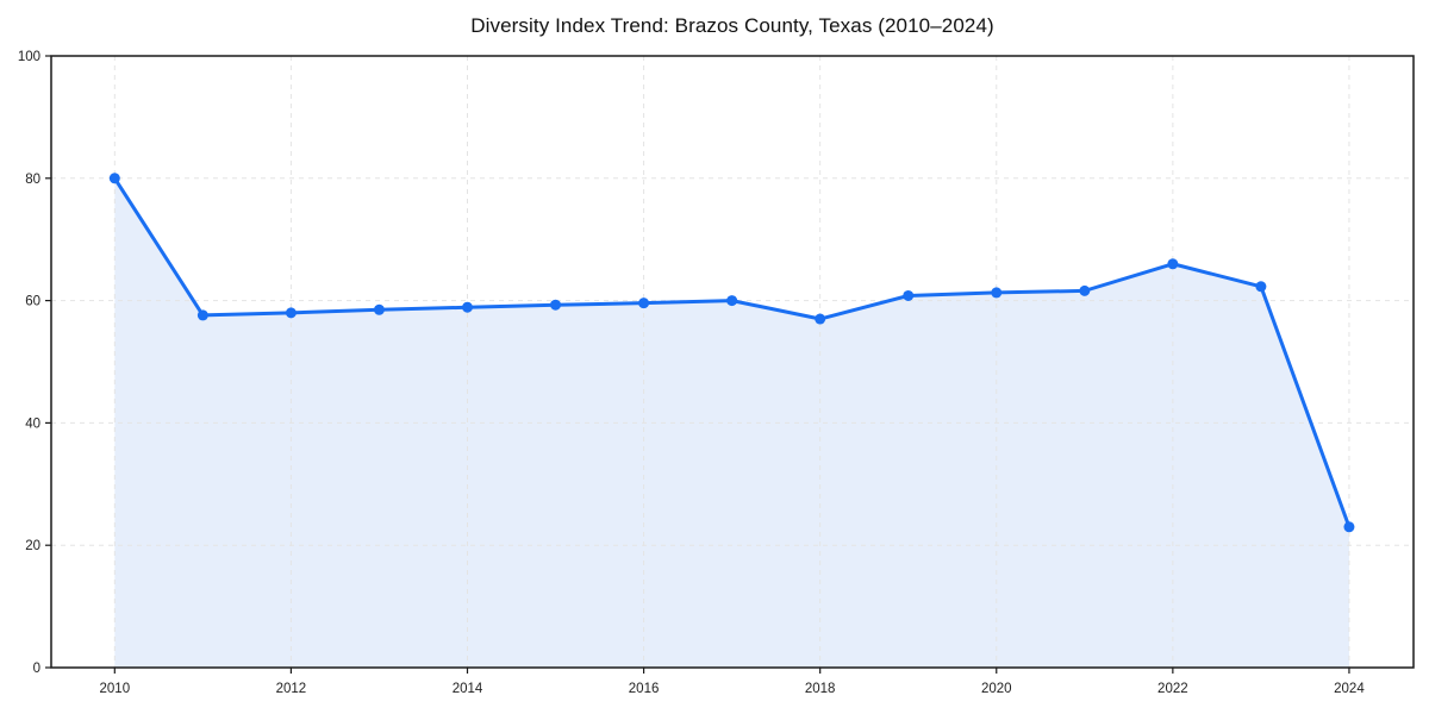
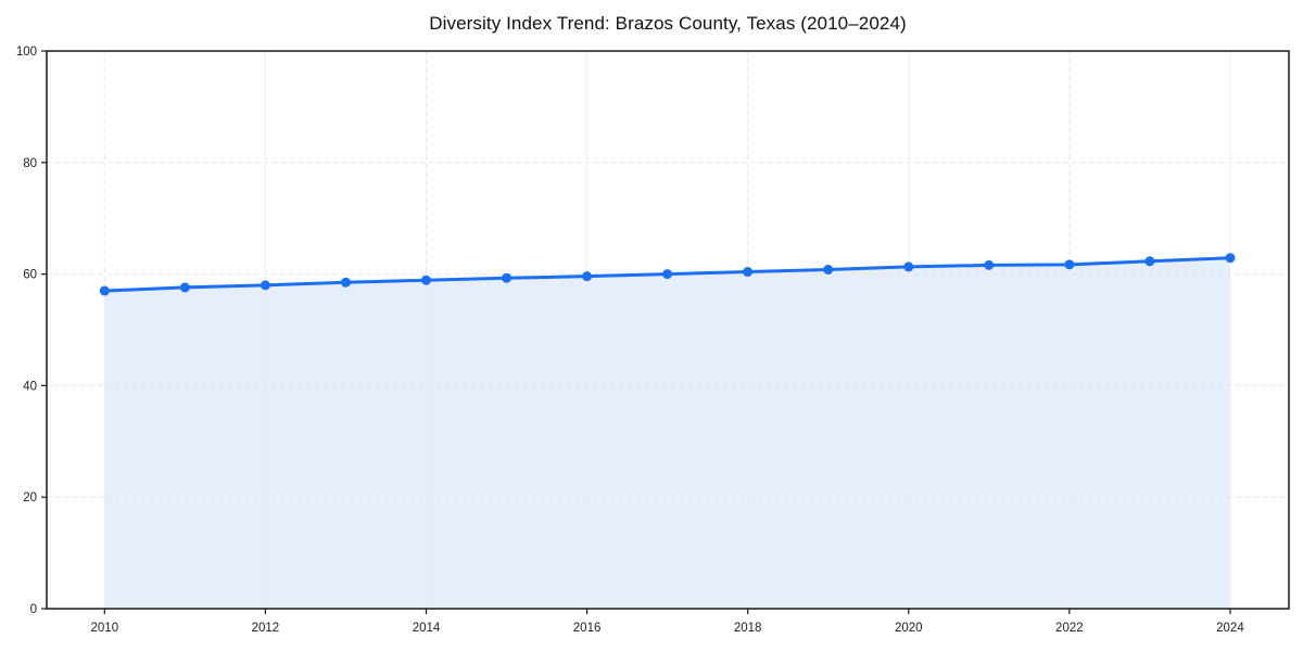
2010: 80 -> 57
2018: 57 -> 60
2022: 66 -> 62
2024: 23 -> 63
